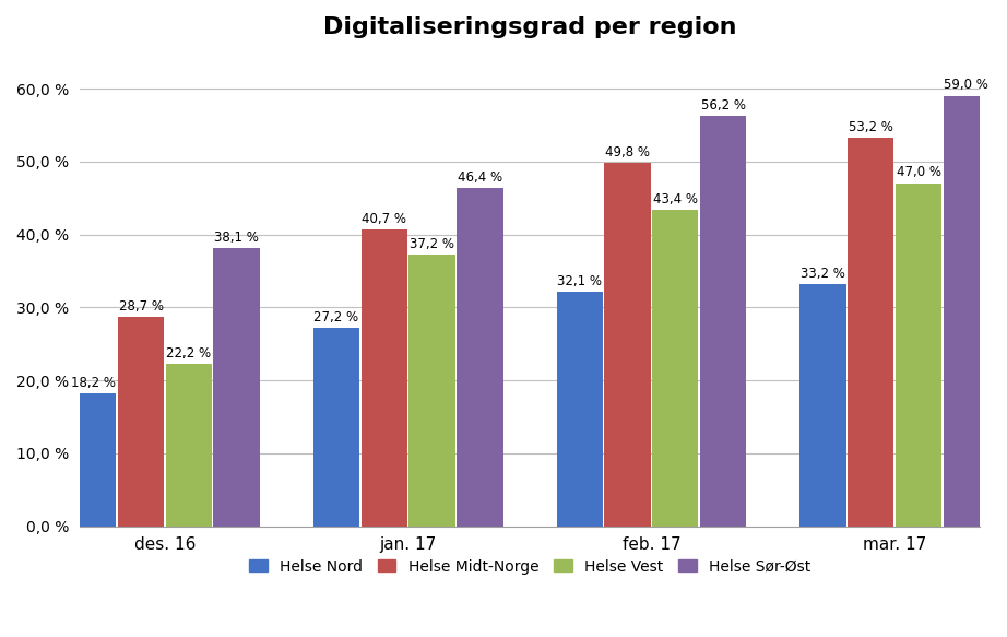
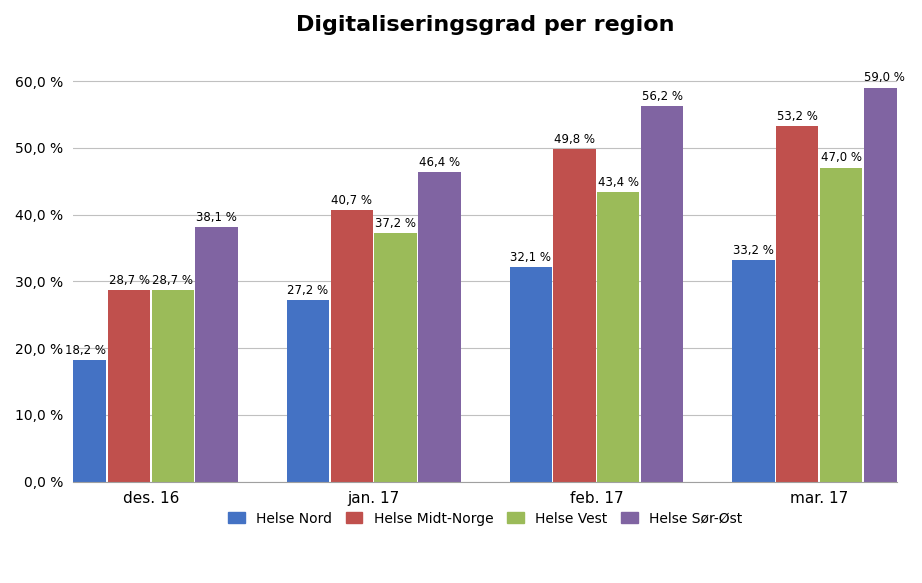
Helse Vest/des. 16: 22,2 -> 28,7
